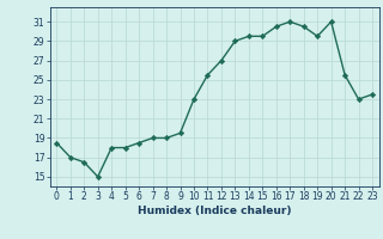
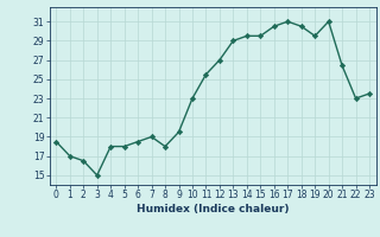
8: 19.0 -> 18.0
21: 25.5 -> 26.4
